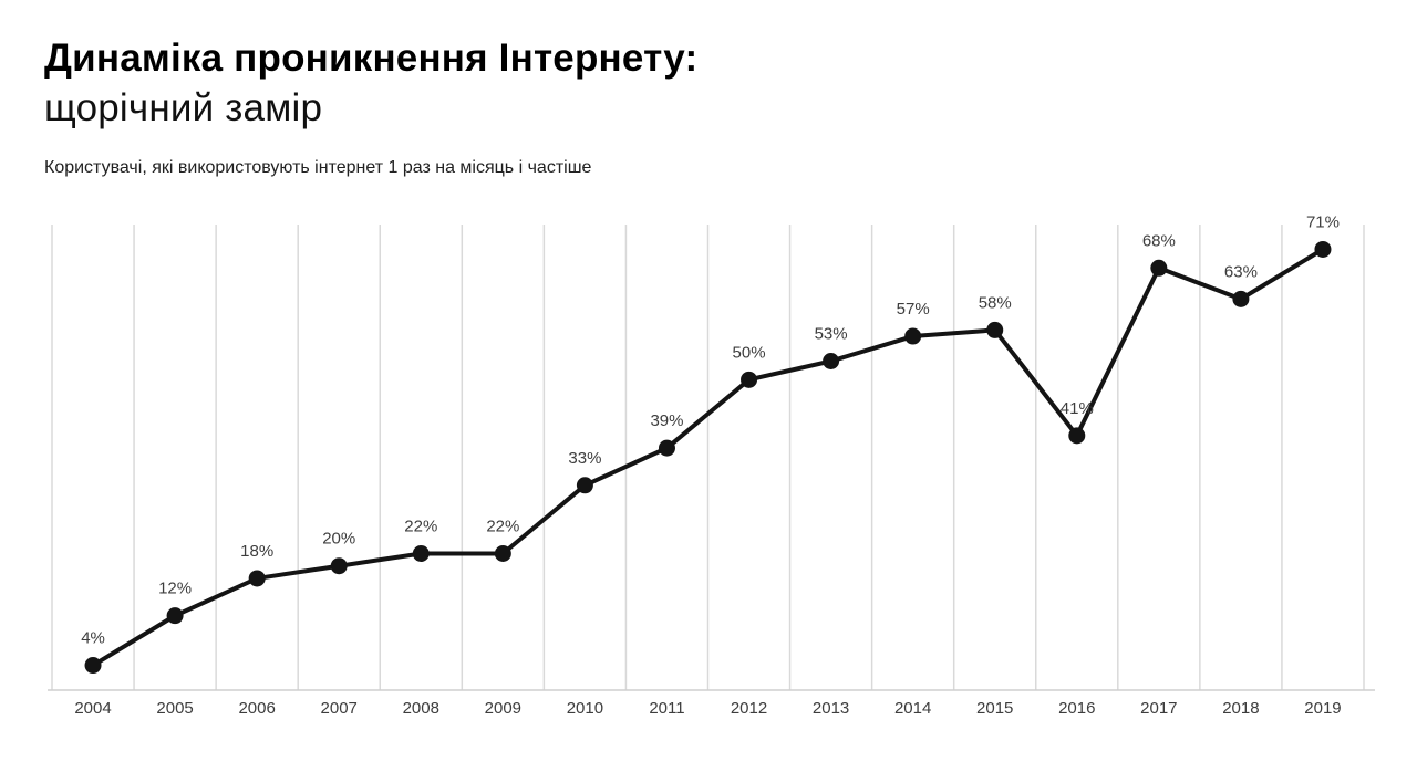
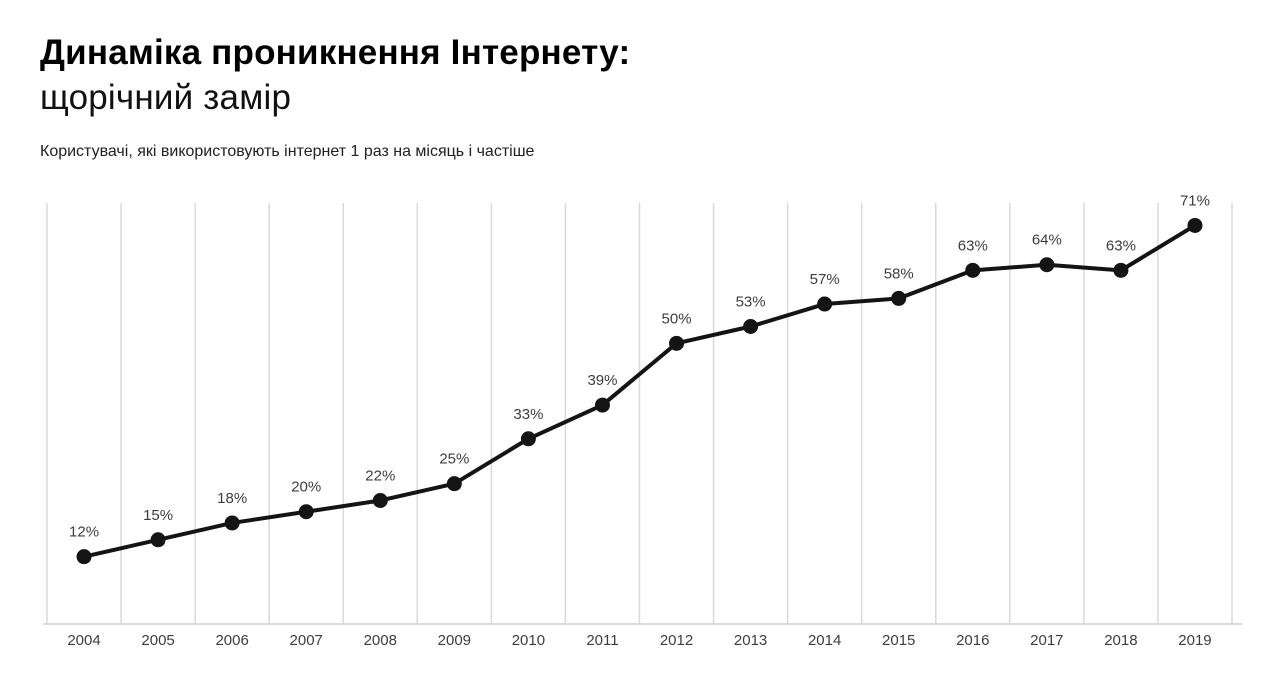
2004: 4% -> 12%
2005: 12% -> 15%
2009: 22% -> 25%
2016: 41% -> 63%
2017: 68% -> 64%
